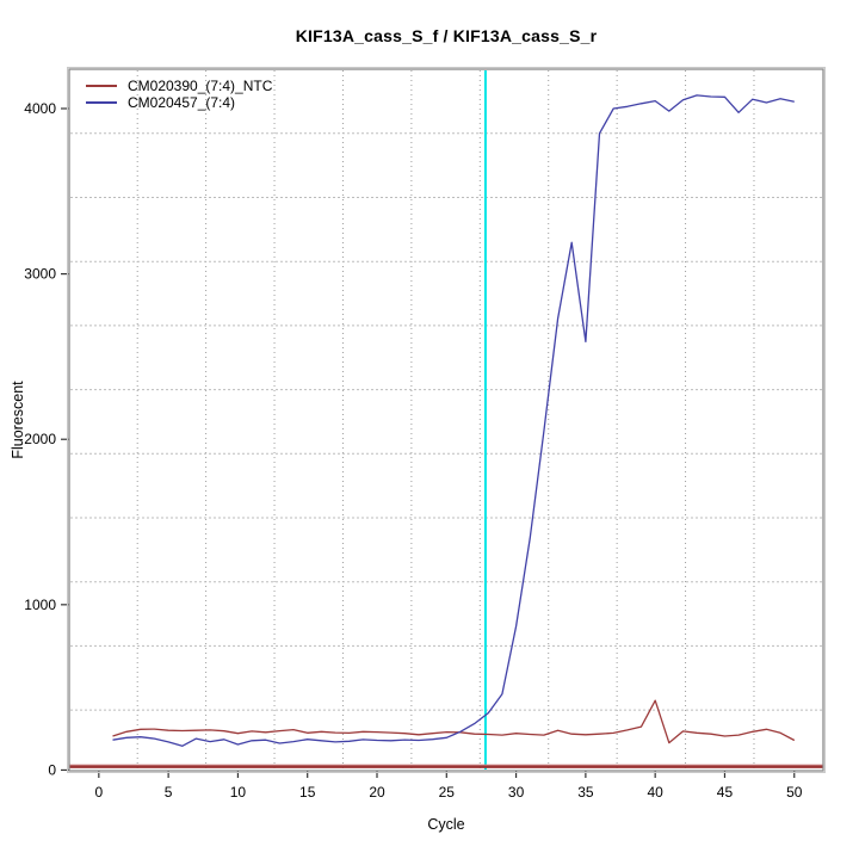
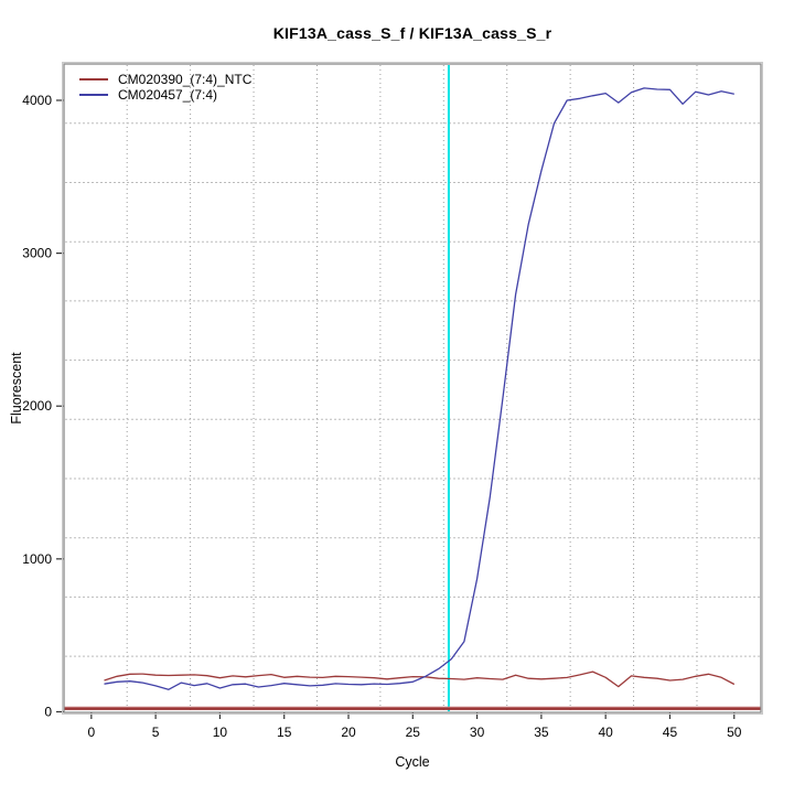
CM020457_(7:4)/35: 2590 -> 3540
CM020390_(7:4)_NTC/40: 420 -> 220
